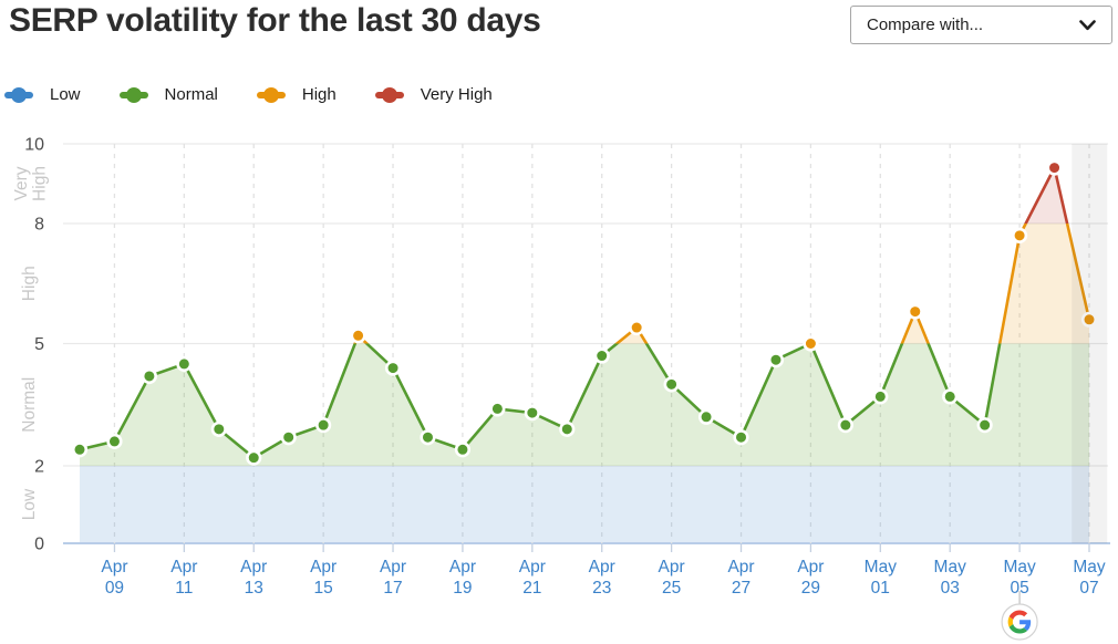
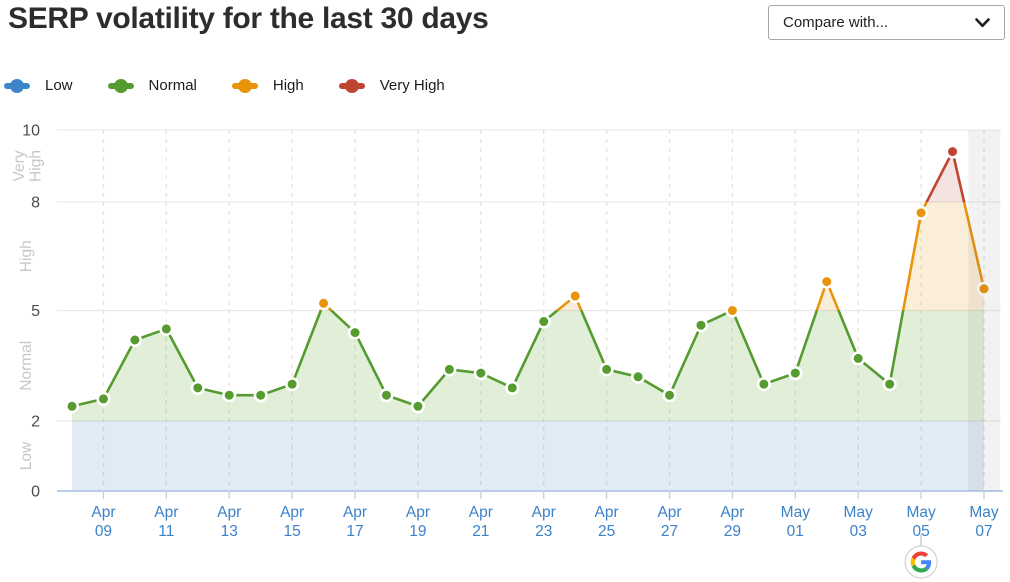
Apr 13: 2.2 -> 2.7
Apr 25: 4.0 -> 3.4
May 01: 3.7 -> 3.3
